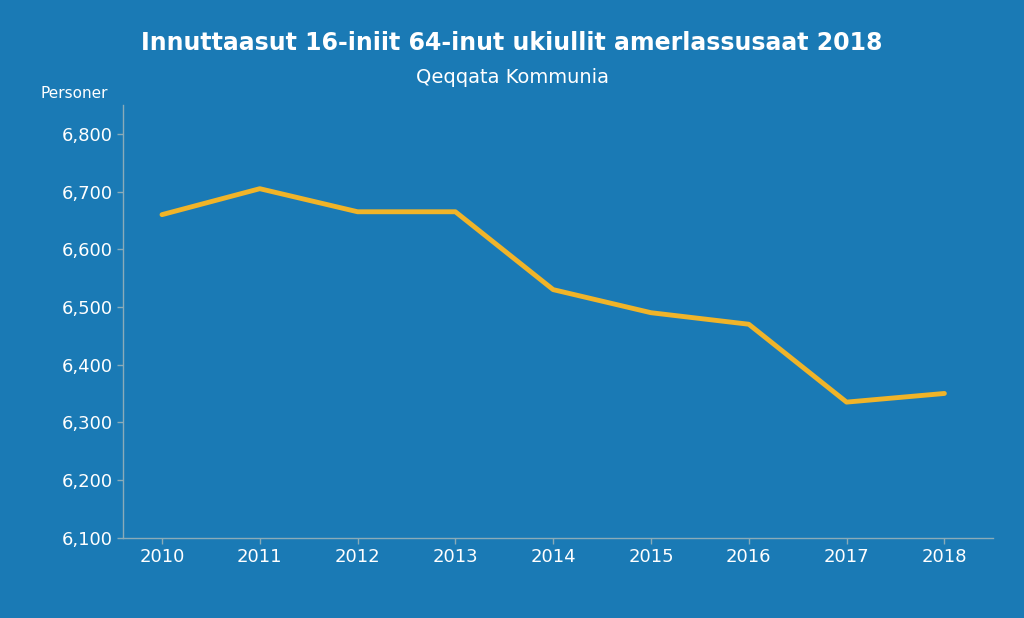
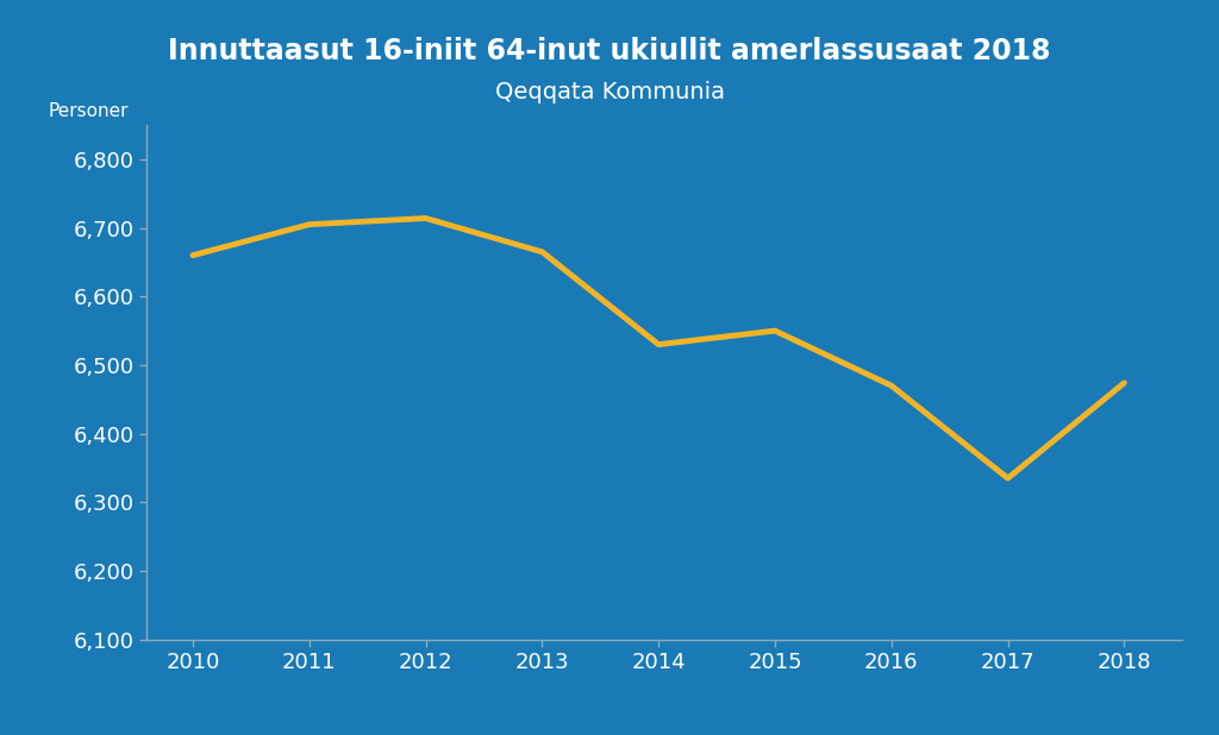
2012: 6,665 -> 6,714
2015: 6,490 -> 6,550
2018: 6,350 -> 6,474
